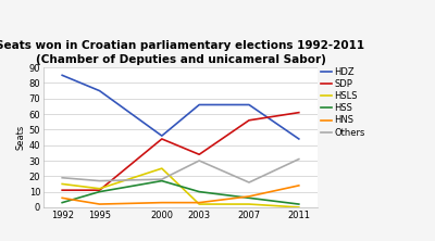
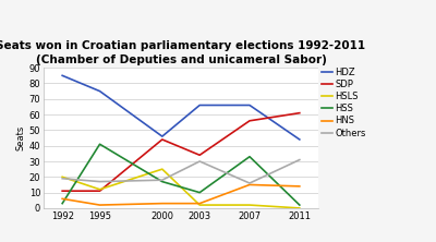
HSLS/1992: 15 -> 20
HSS/1995: 10 -> 41
HSS/2007: 6 -> 33
HNS/2007: 7 -> 15
